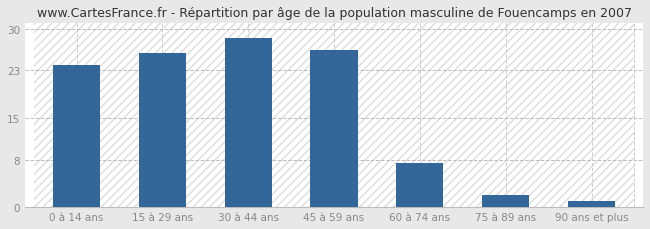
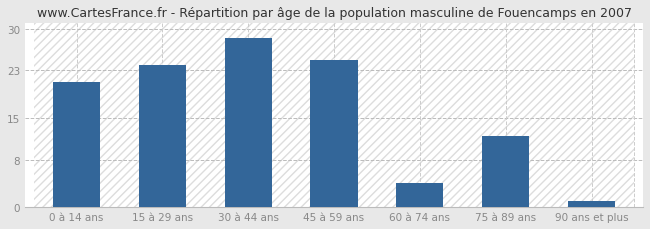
0 à 14 ans: 24.0 -> 21.0
15 à 29 ans: 26.0 -> 24.0
45 à 59 ans: 26.5 -> 24.8
60 à 74 ans: 7.5 -> 4.0
75 à 89 ans: 2.0 -> 12.0
